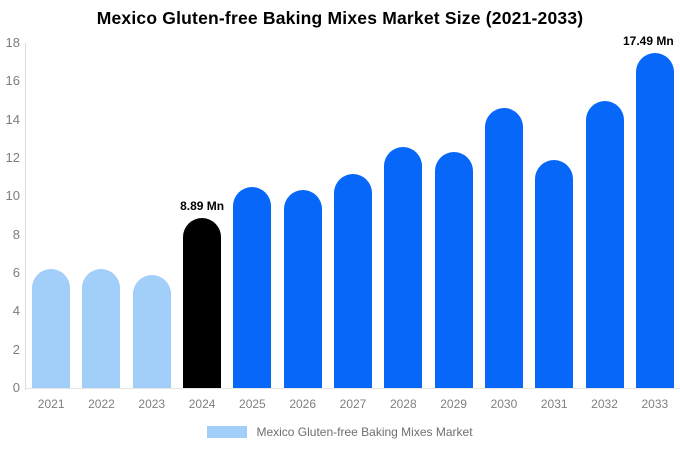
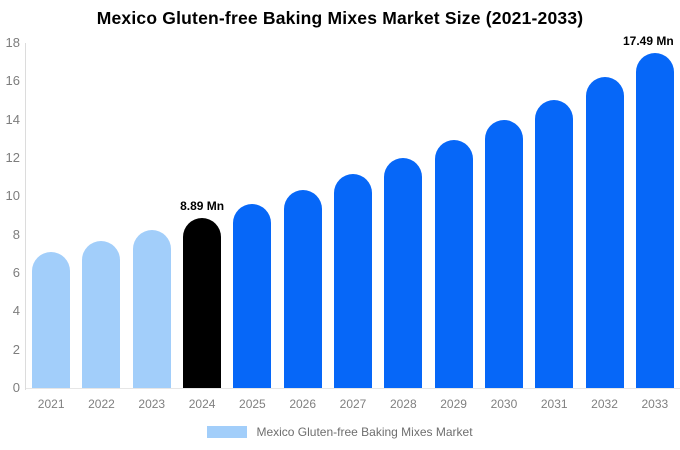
2021: 6.2 -> 7.1
2022: 6.2 -> 7.7
2023: 5.9 -> 8.2
2025: 10.5 -> 9.6
2028: 12.6 -> 12.0
2029: 12.3 -> 12.9
2030: 14.6 -> 14.0
2031: 11.9 -> 15.1
2032: 15.0 -> 16.2
